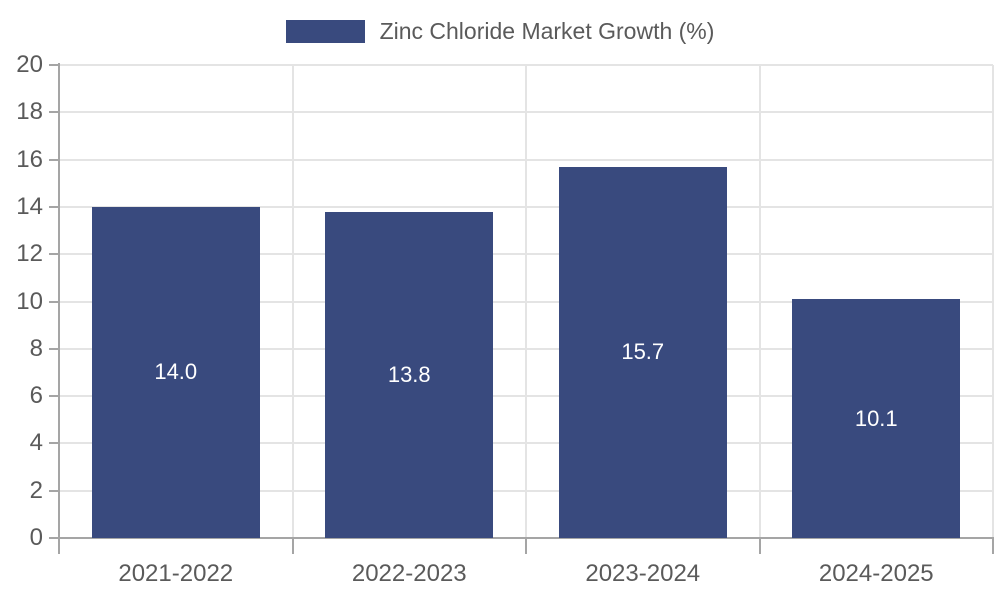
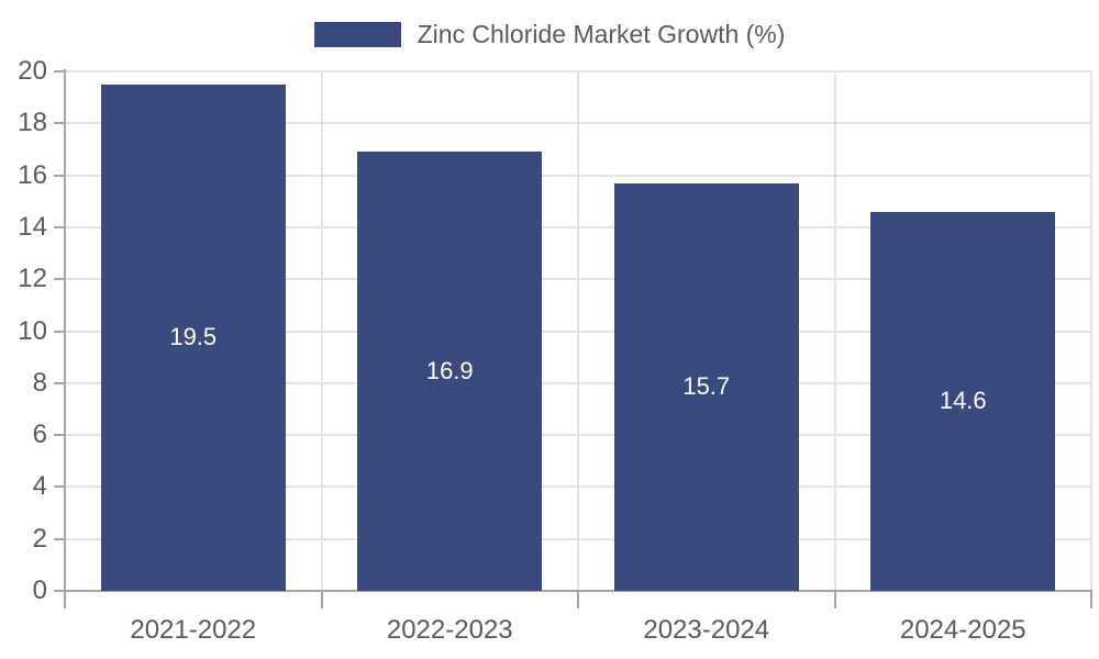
2021-2022: 14.0 -> 19.5
2022-2023: 13.8 -> 16.9
2024-2025: 10.1 -> 14.6
